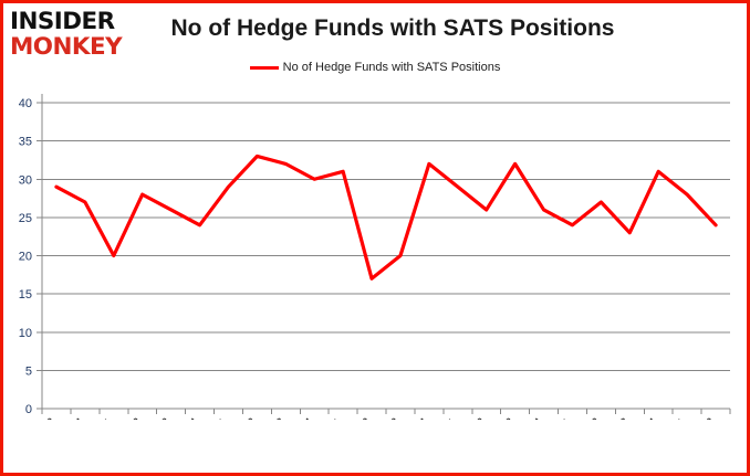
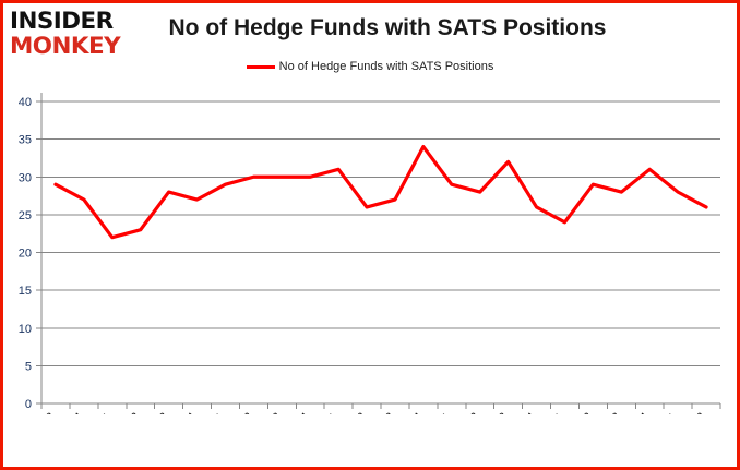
16Q1: 20 -> 22
16Q2: 28 -> 23
16Q3: 26 -> 28
16Q4: 24 -> 27
17Q2: 33 -> 30
17Q3: 32 -> 30
18Q2: 17 -> 26
18Q3: 20 -> 27
18Q4: 32 -> 34
19Q2: 26 -> 28
20Q2: 27 -> 29
20Q3: 23 -> 28
21Q2: 24 -> 26
